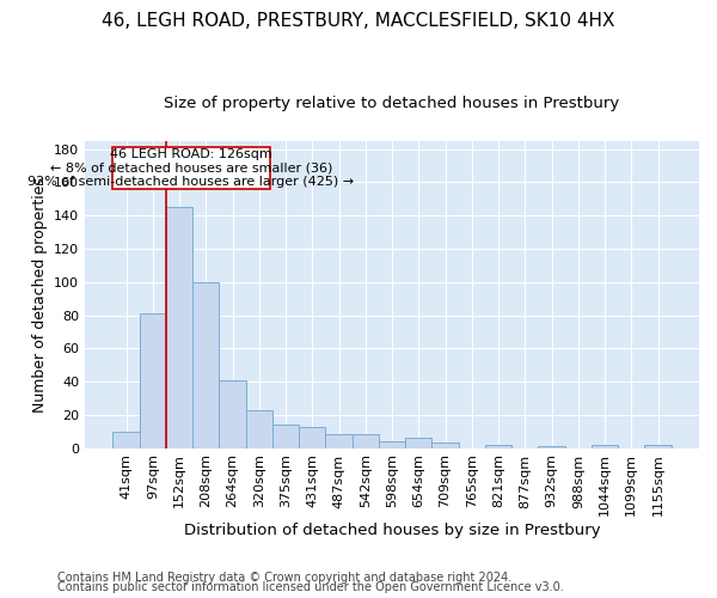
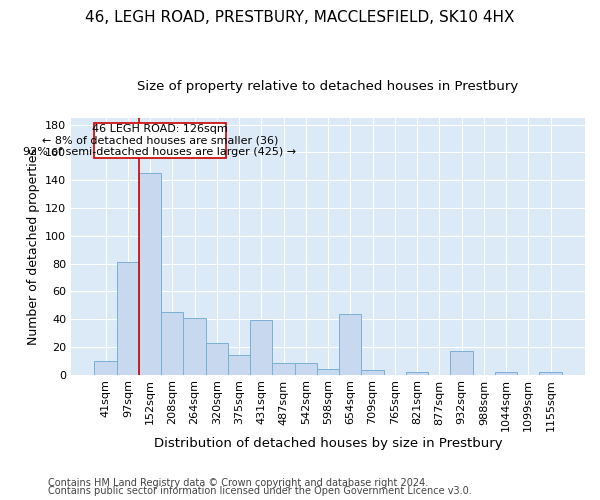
208sqm: 100 -> 45
431sqm: 13 -> 39
654sqm: 6 -> 44
932sqm: 1 -> 17
